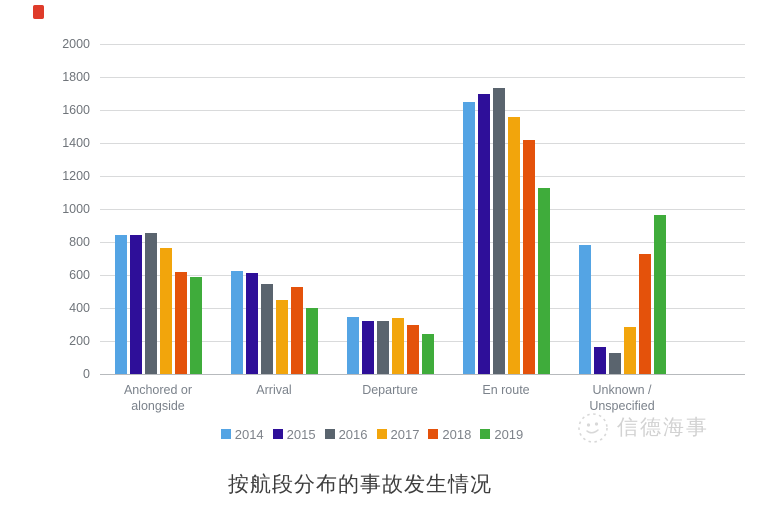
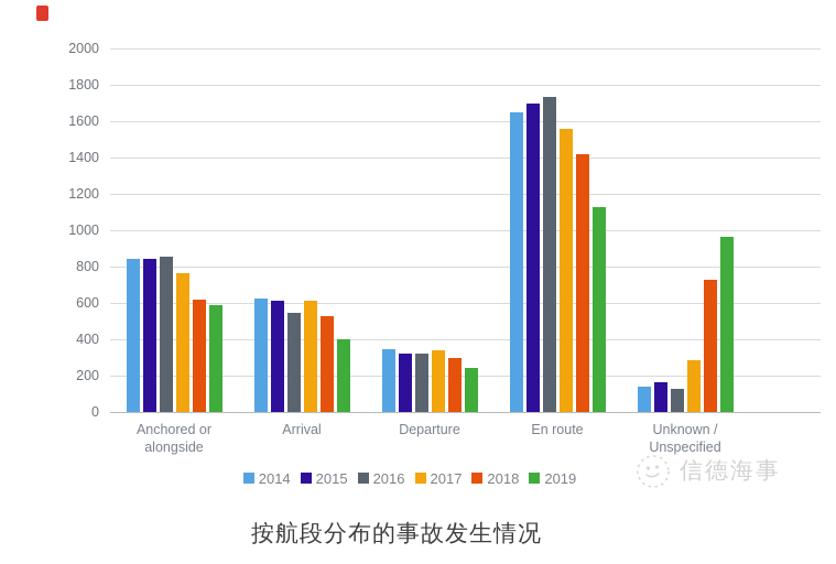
2017/Arrival: 450 -> 620
2014/Unknown / Unspecified: 780 -> 140
